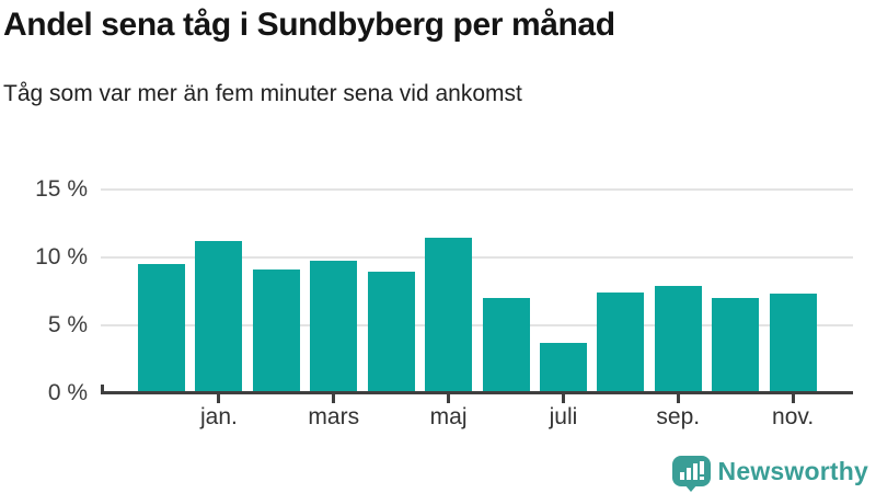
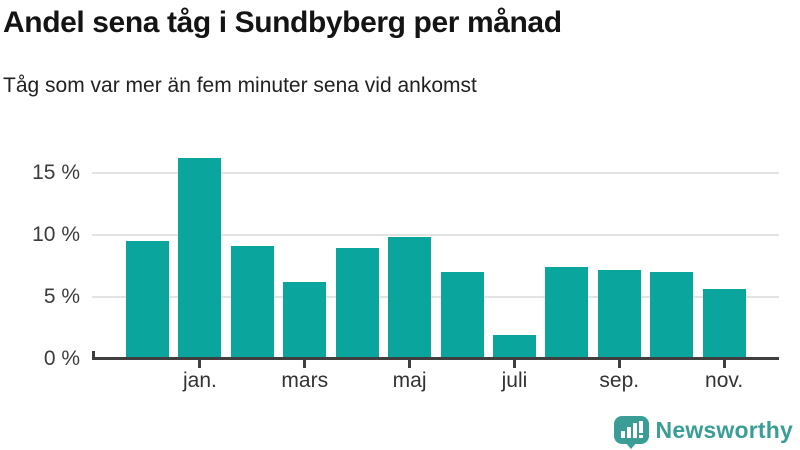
jan.: 11.2% -> 16.2%
mars: 9.7% -> 6.2%
maj: 11.4% -> 9.8%
juli: 3.7% -> 1.9%
sep.: 7.9% -> 7.2%
nov.: 7.3% -> 5.6%
